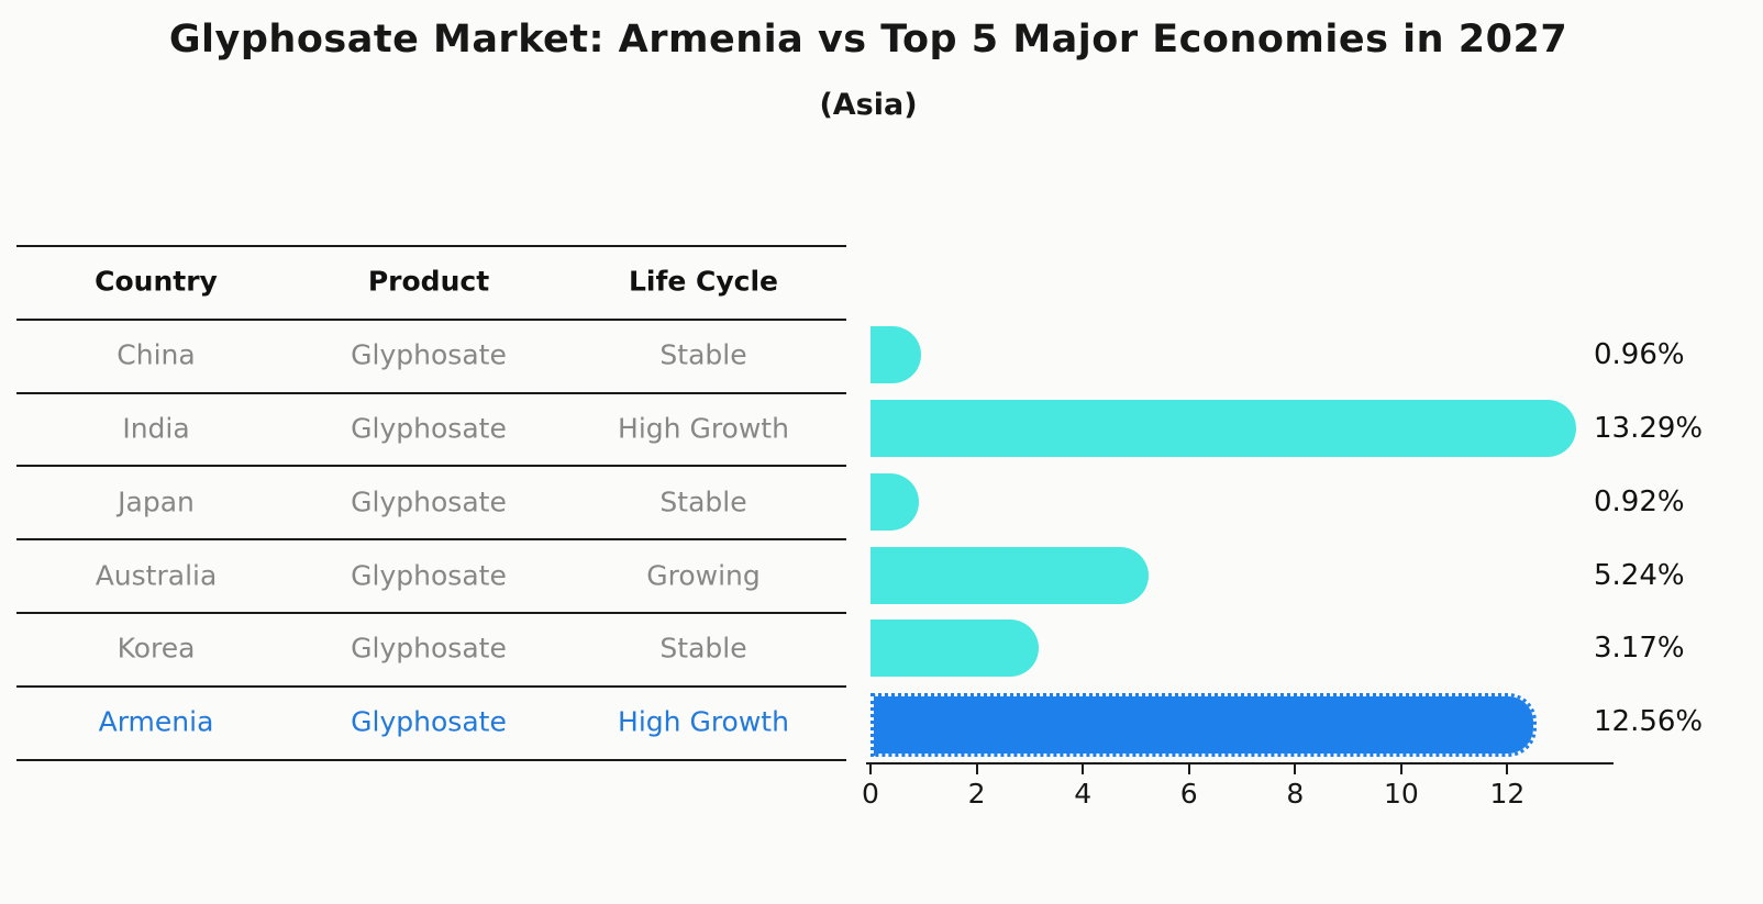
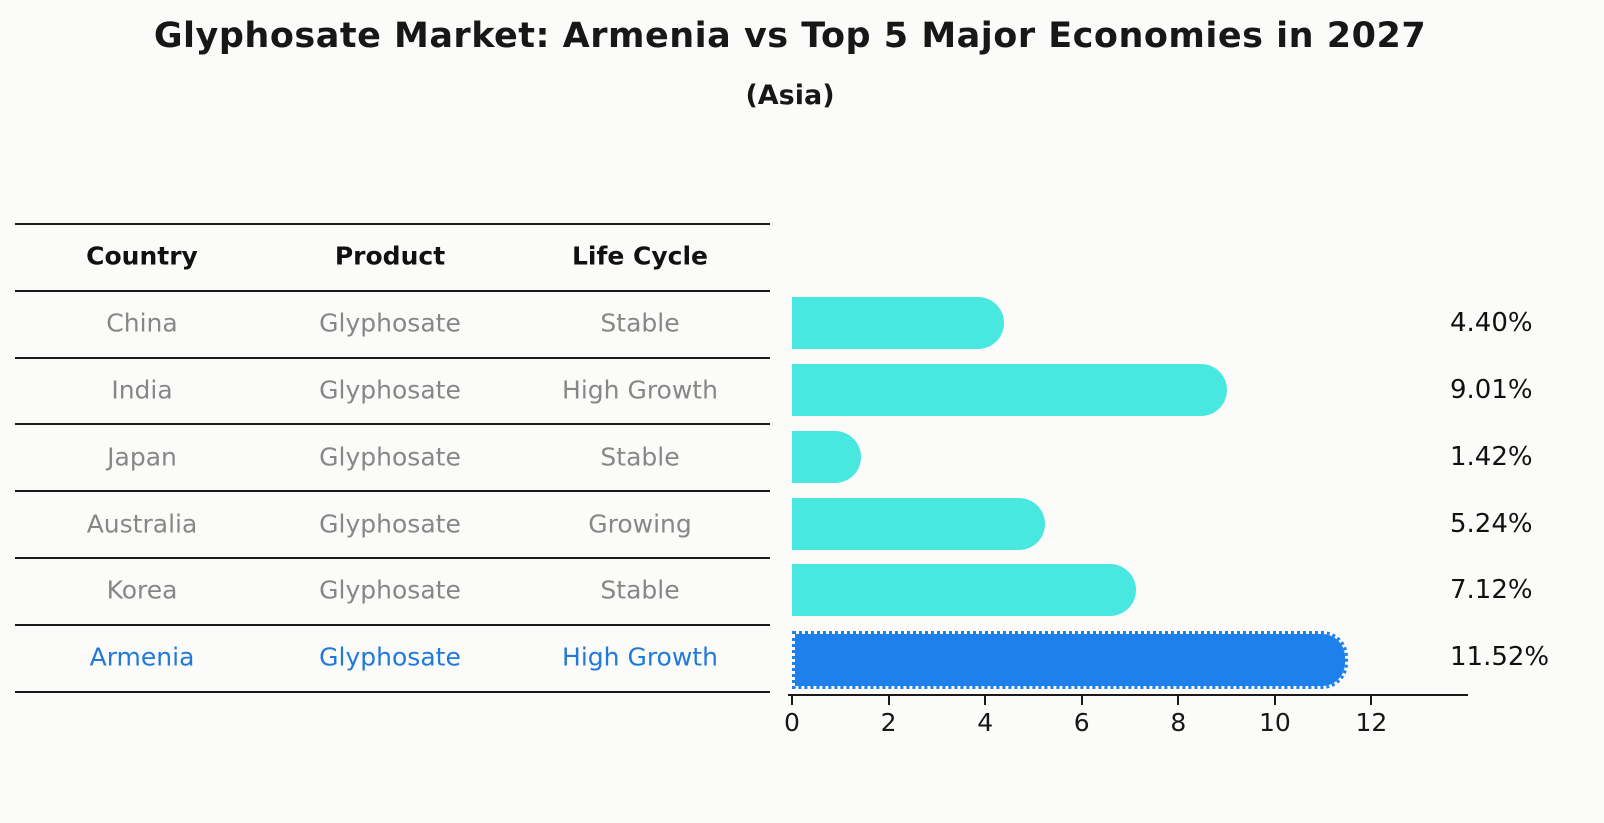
China: 0.96% -> 4.40%
India: 13.29% -> 9.01%
Japan: 0.92% -> 1.42%
Korea: 3.17% -> 7.12%
Armenia: 12.56% -> 11.52%
